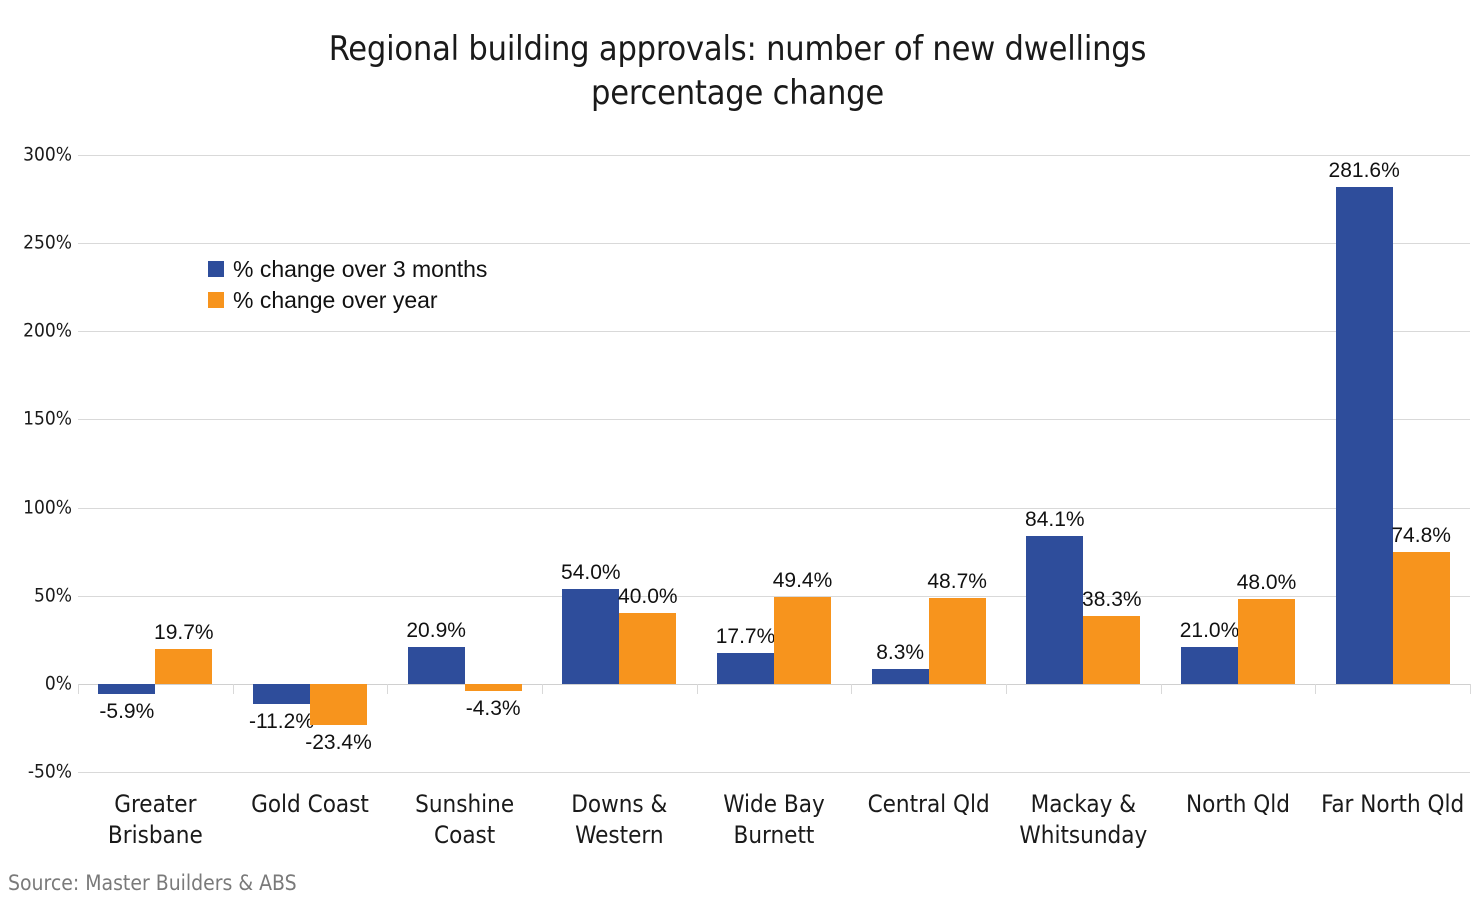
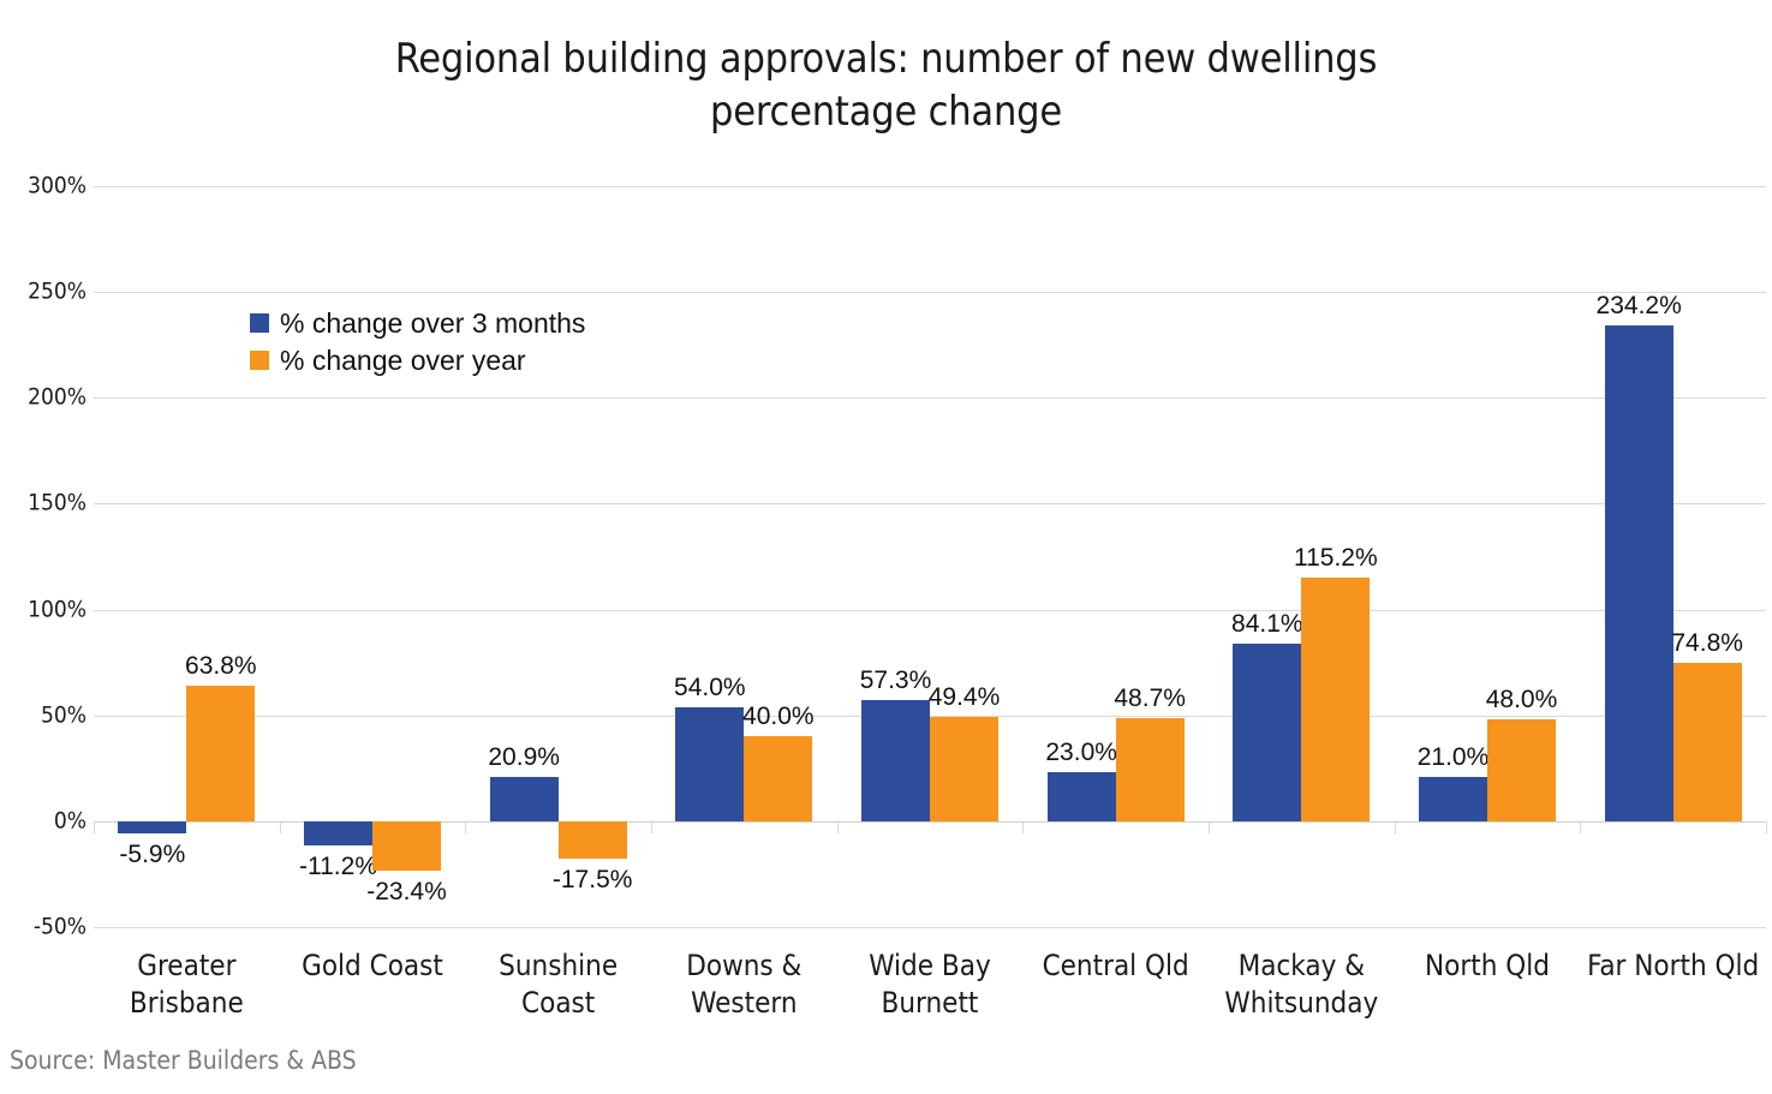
% change over year/Greater Brisbane: 19.7% -> 63.8%
% change over year/Sunshine Coast: -4.3% -> -17.5%
% change over 3 months/Wide Bay Burnett: 17.7% -> 57.3%
% change over 3 months/Central Qld: 8.3% -> 23.0%
% change over year/Mackay & Whitsunday: 38.3% -> 115.2%
% change over 3 months/Far North Qld: 281.6% -> 234.2%
